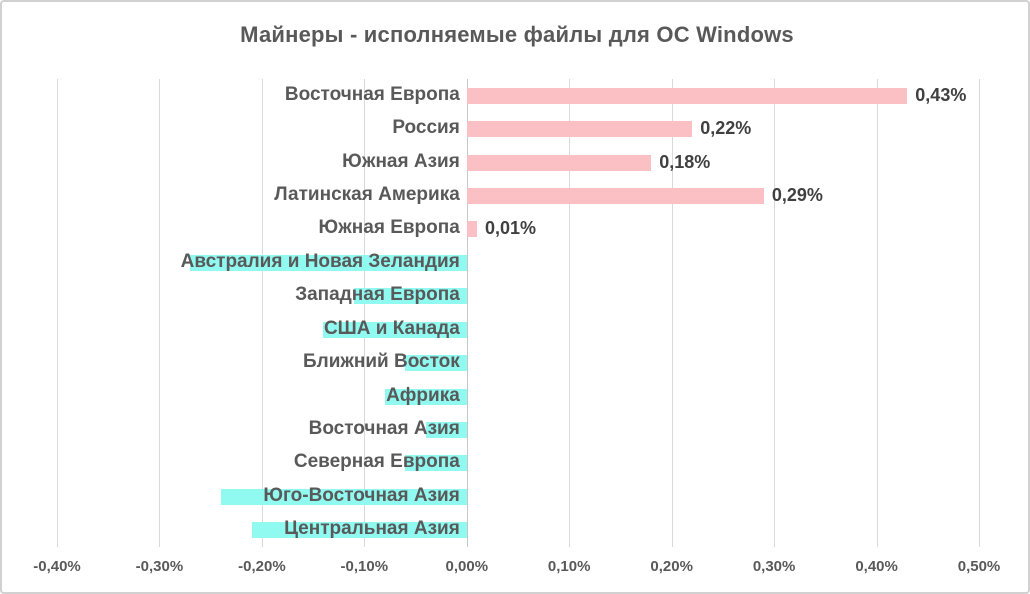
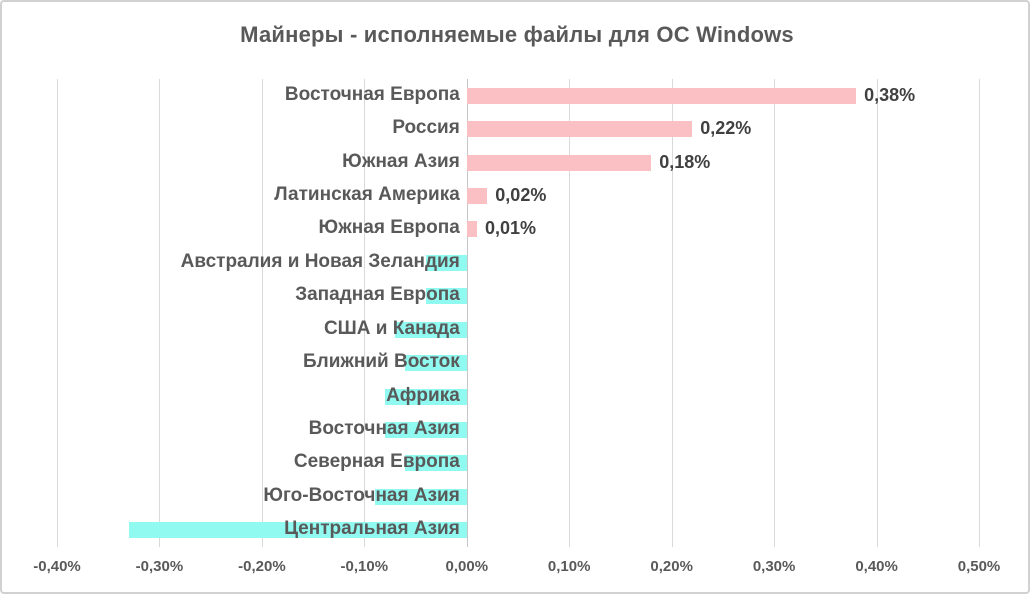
Восточная Европа: 0,43% -> 0,38%
Латинская Америка: 0,29% -> 0,02%
Австралия и Новая Зеландия: -0,27% -> -0,04%
Западная Европа: -0,11% -> -0,04%
США и Канада: -0,14% -> -0,07%
Восточная Азия: -0,04% -> -0,08%
Юго-Восточная Азия: -0,24% -> -0,09%
Центральная Азия: -0,21% -> -0,33%
